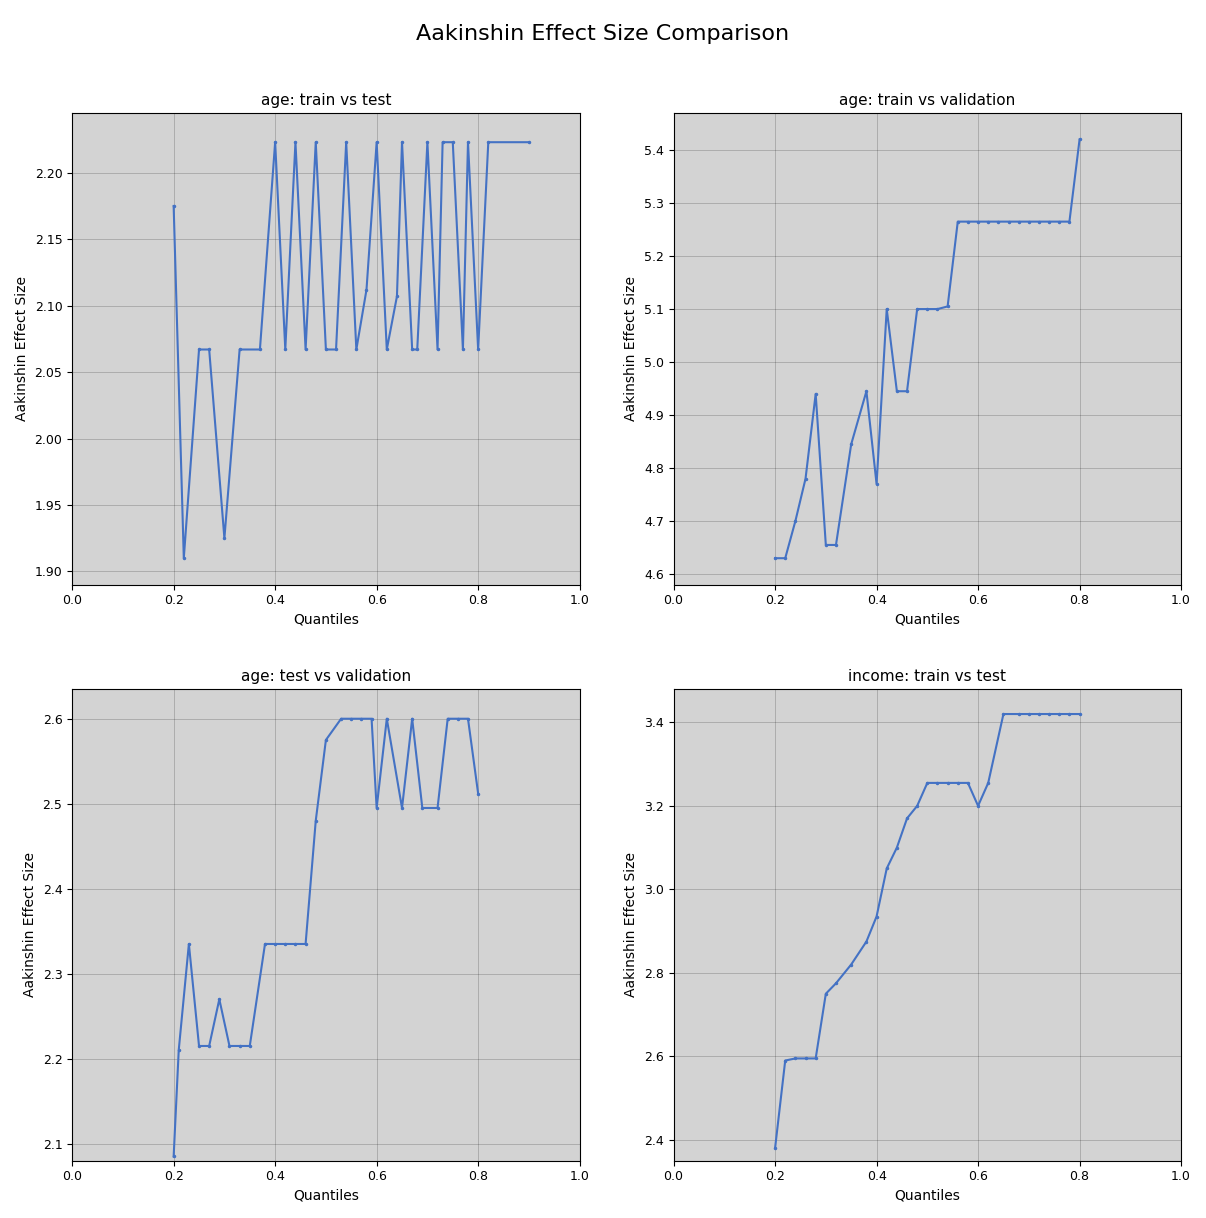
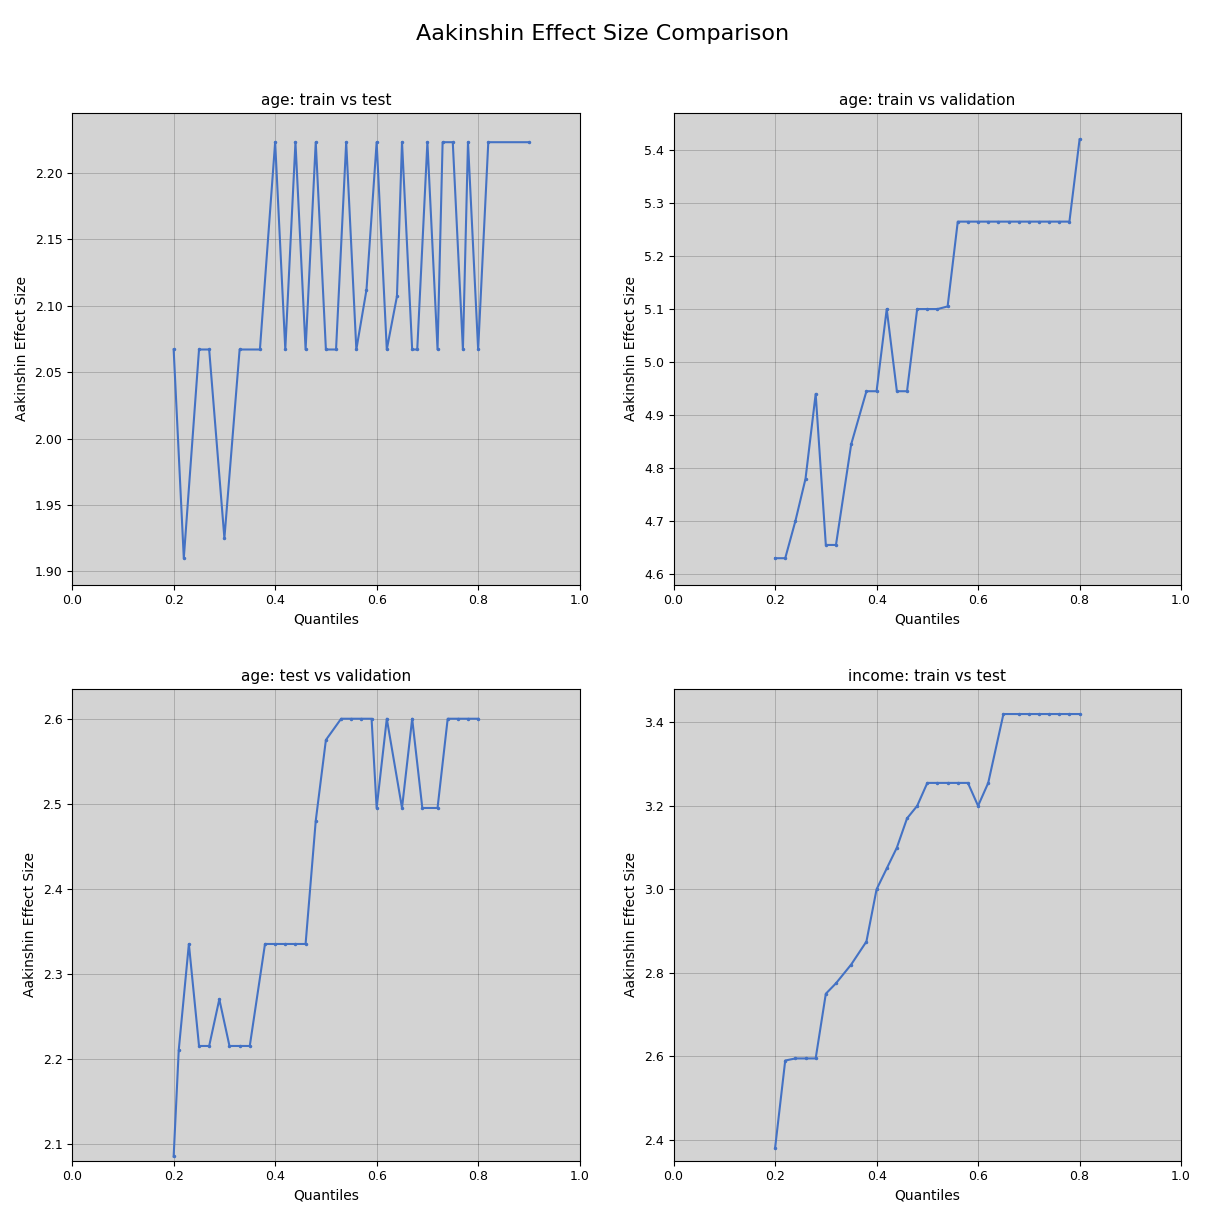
age: train vs test/0.2: 2.175 -> 2.067
age: train vs validation/0.4: 4.770 -> 4.945
age: test vs validation/0.8: 2.512 -> 2.600
income: train vs test/0.4: 2.935 -> 3.000
